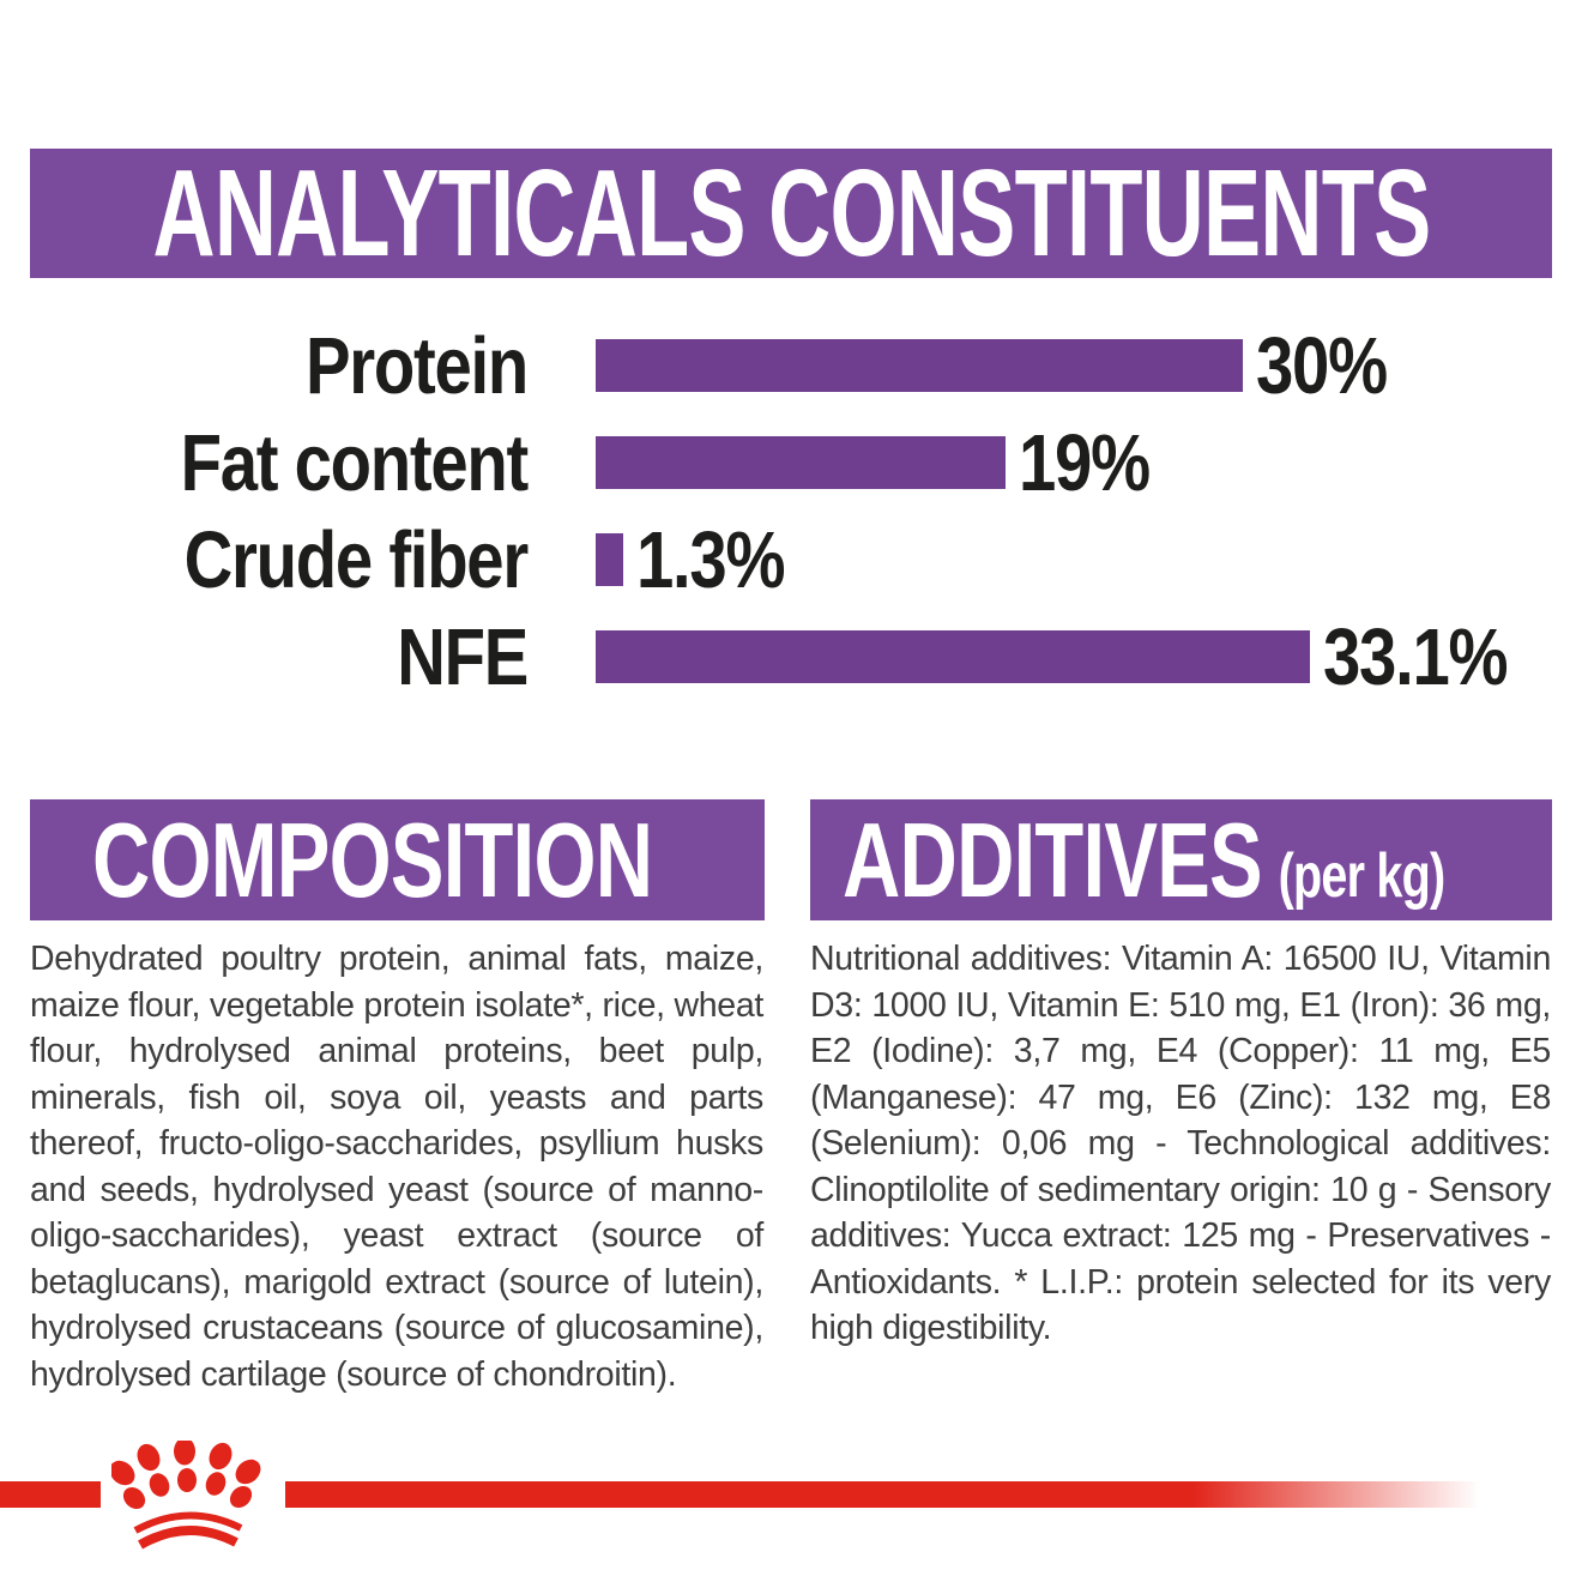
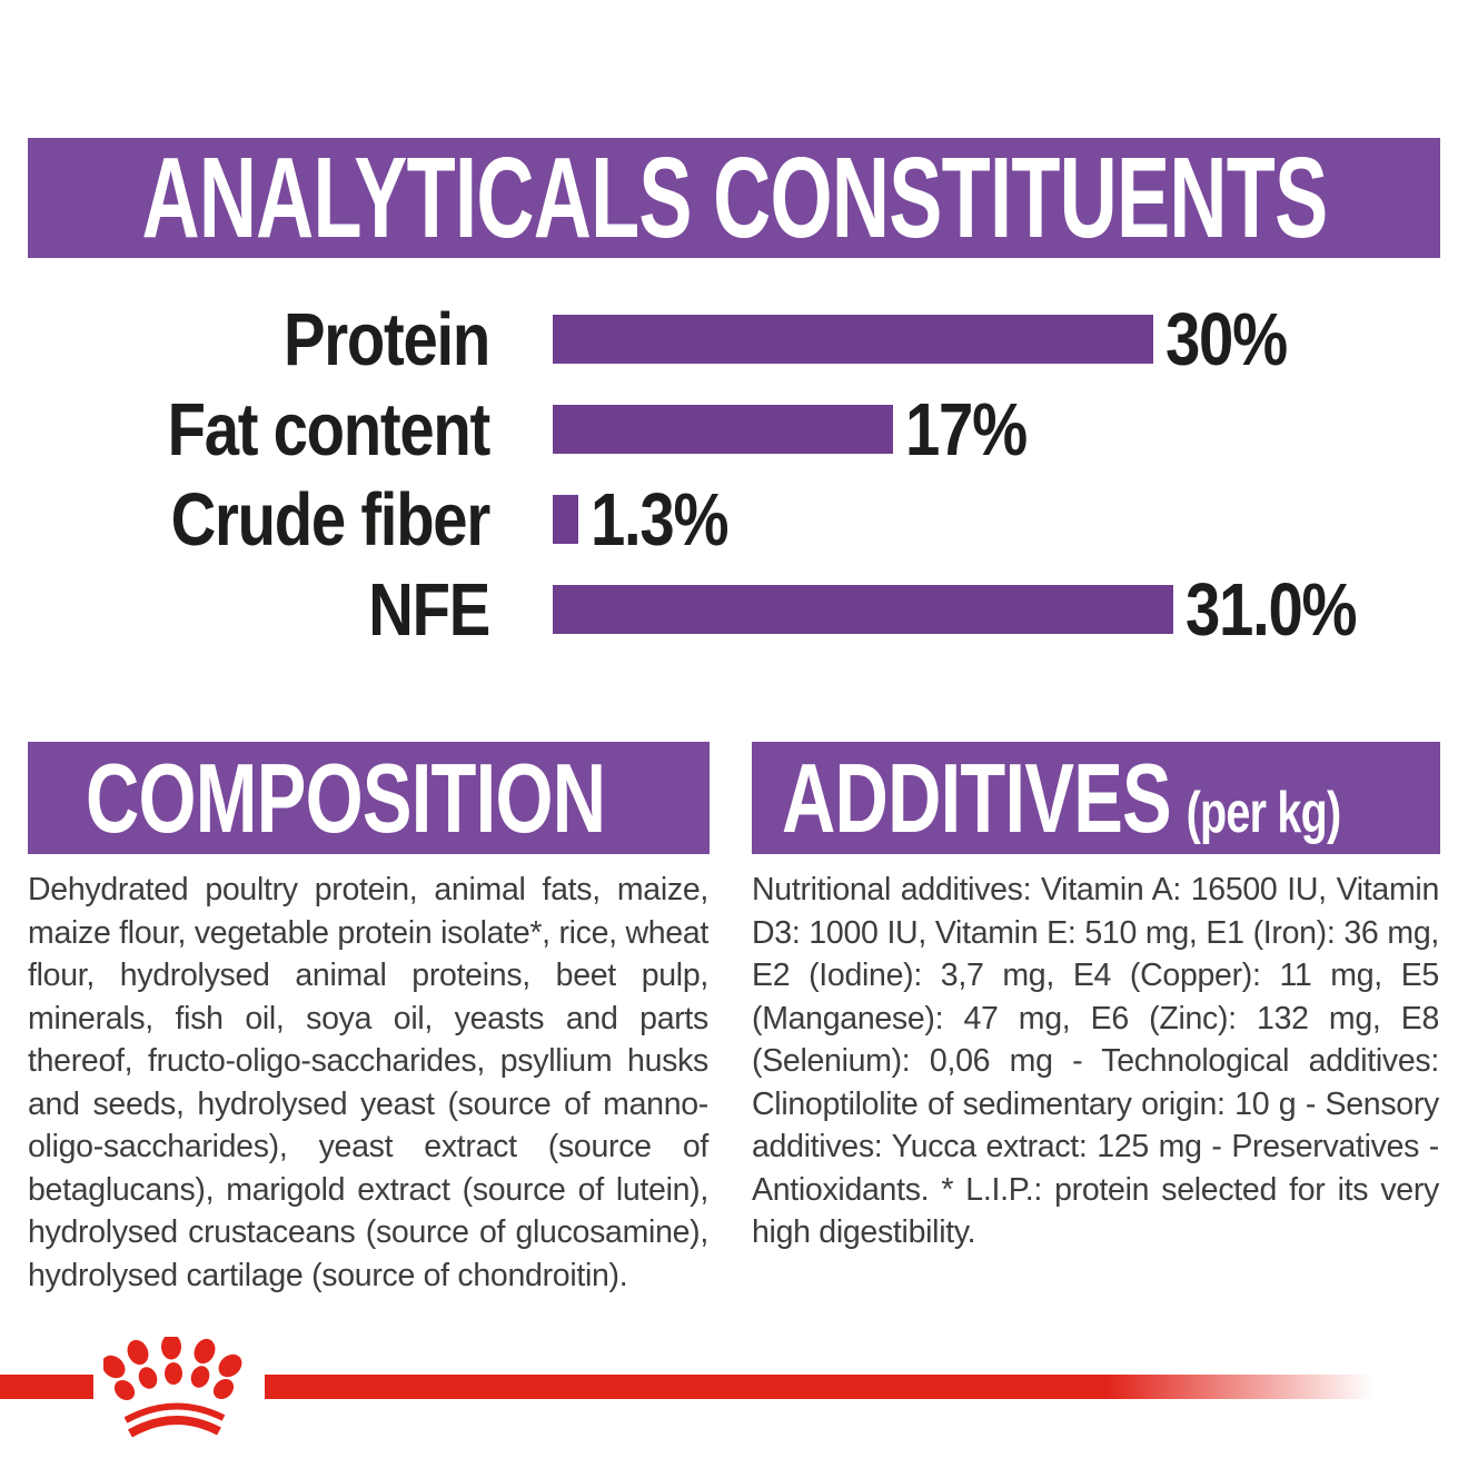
Fat content: 19% -> 17%
NFE: 33.1% -> 31.0%
